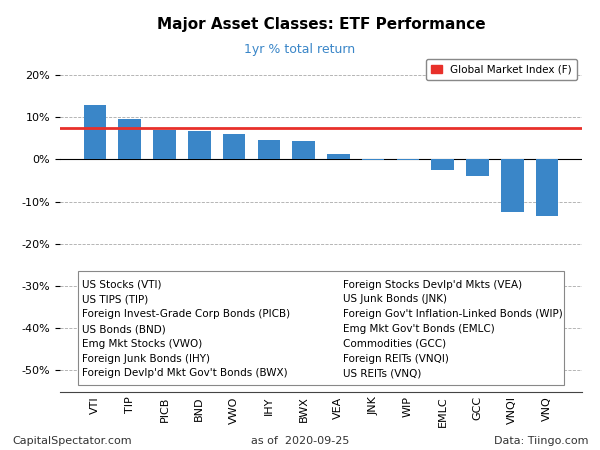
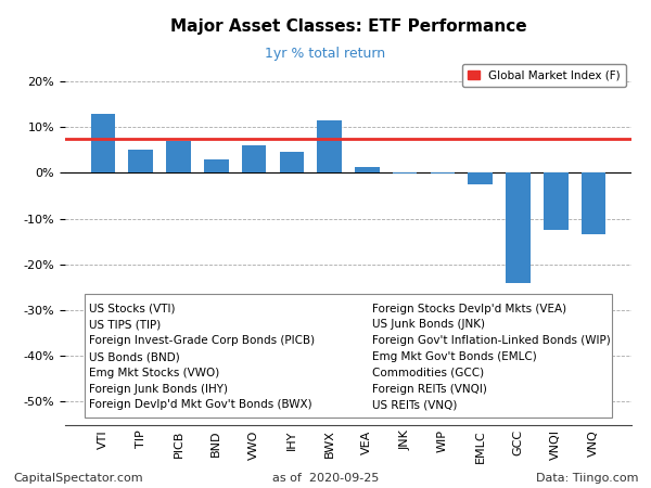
TIP: 9.7% -> 5.0%
BND: 6.8% -> 3.0%
BWX: 4.3% -> 11.5%
GCC: -3.8% -> -24.0%
